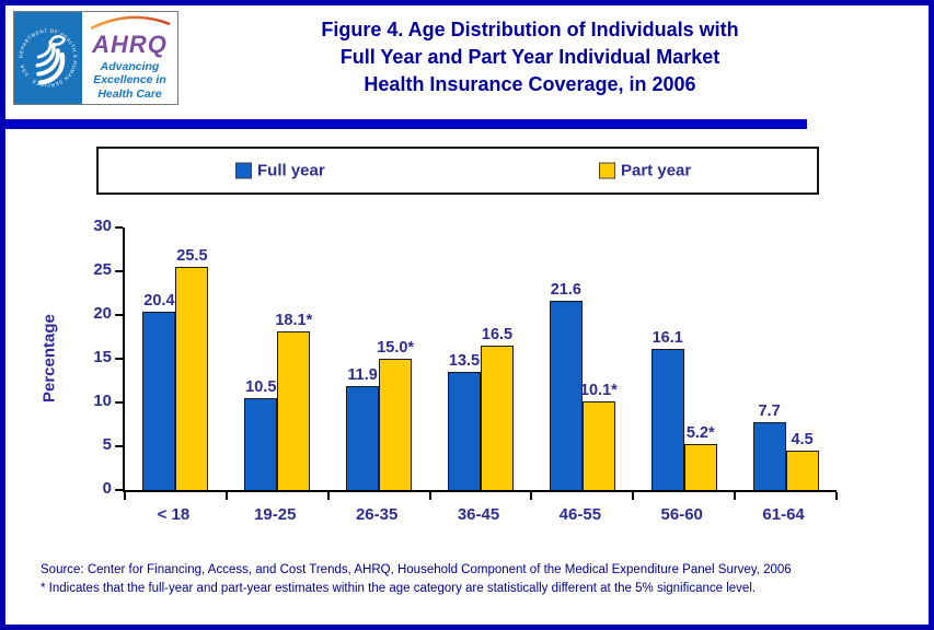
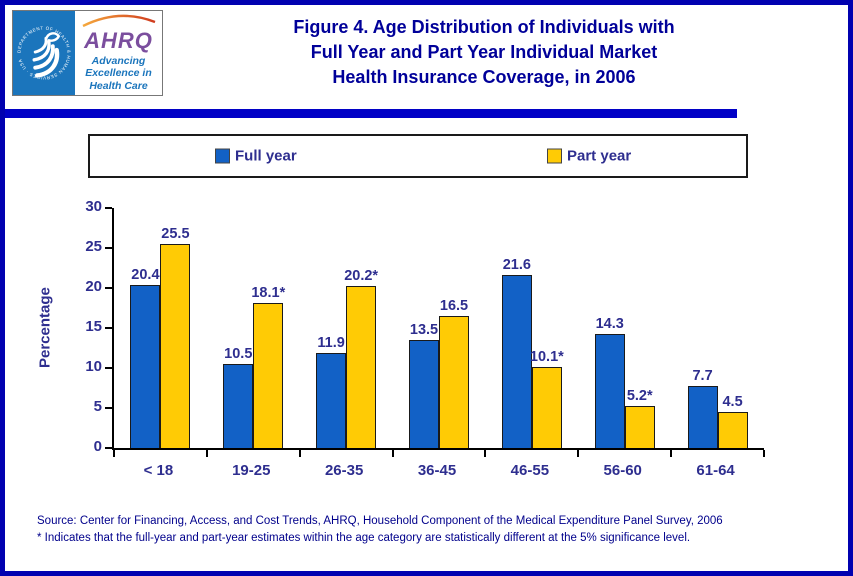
Part year/26-35: 15.0 -> 20.2
Full year/56-60: 16.1 -> 14.3
